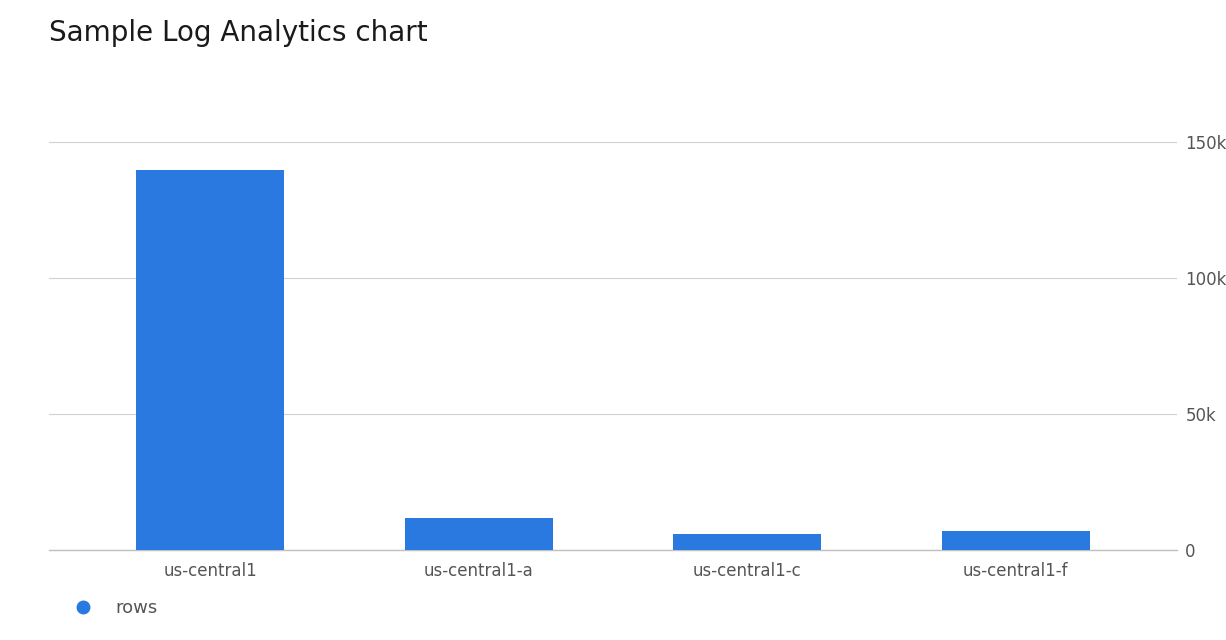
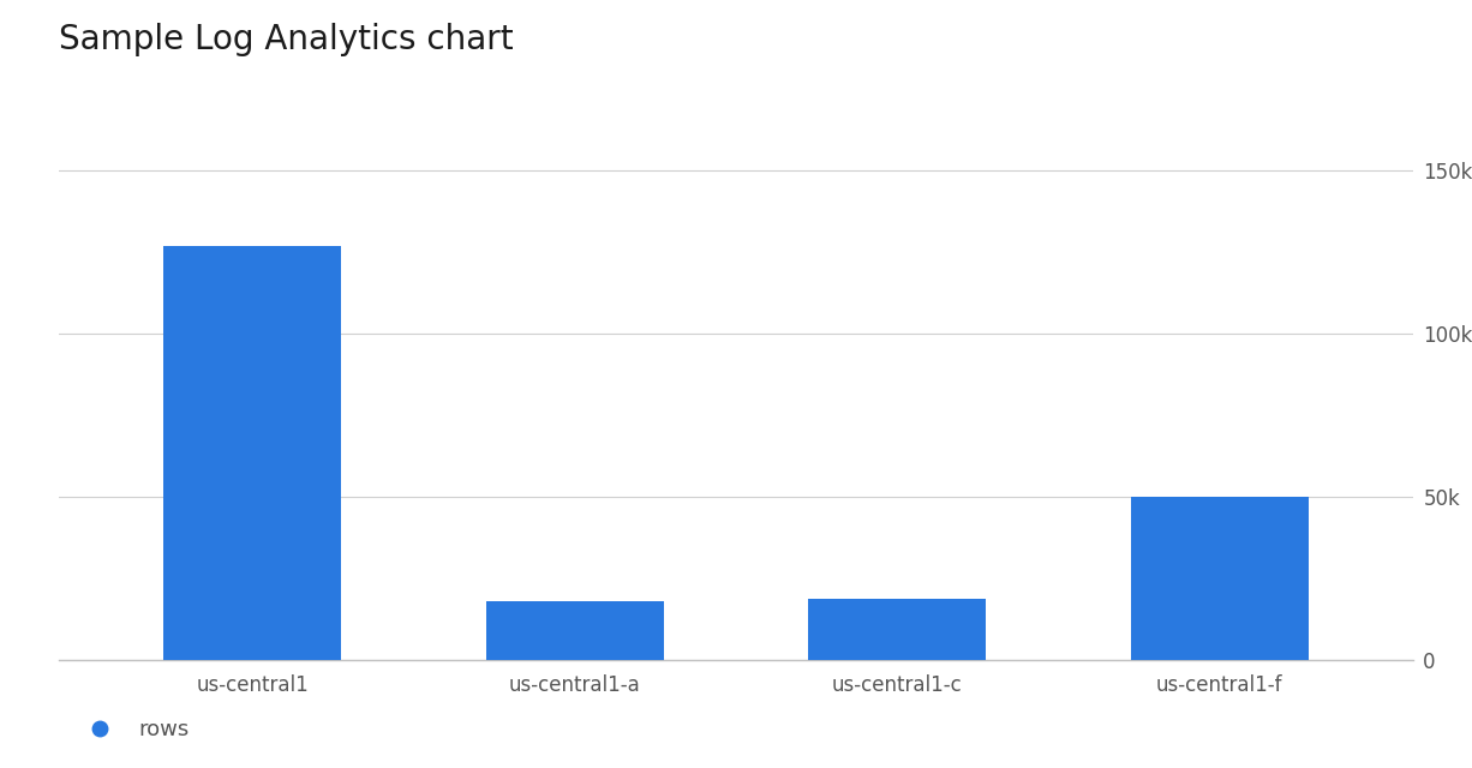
us-central1: 140k -> 127k
us-central1-a: 12k -> 18k
us-central1-c: 6k -> 19k
us-central1-f: 7k -> 50k
